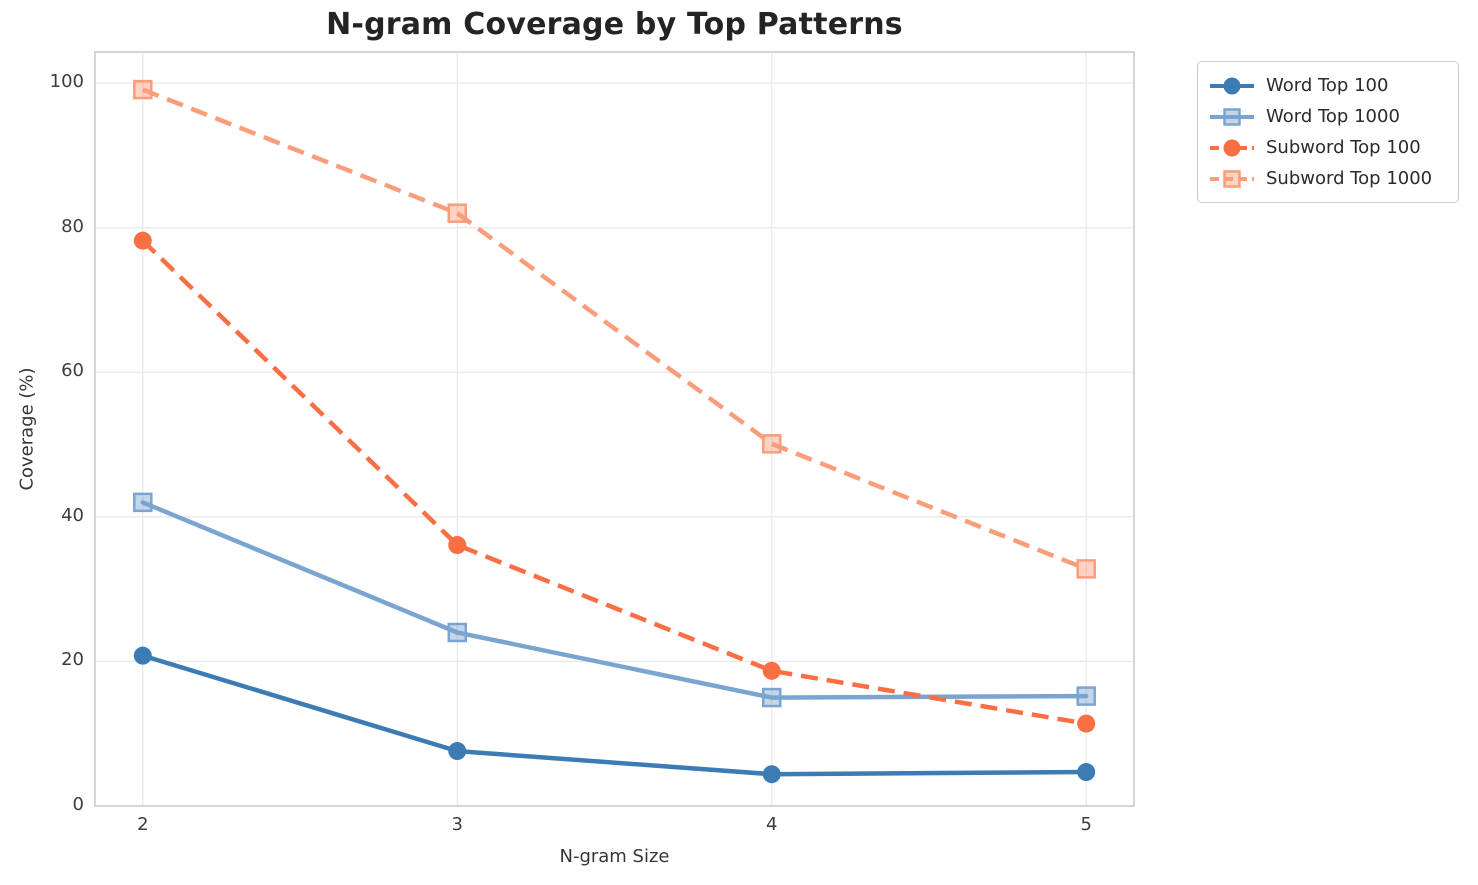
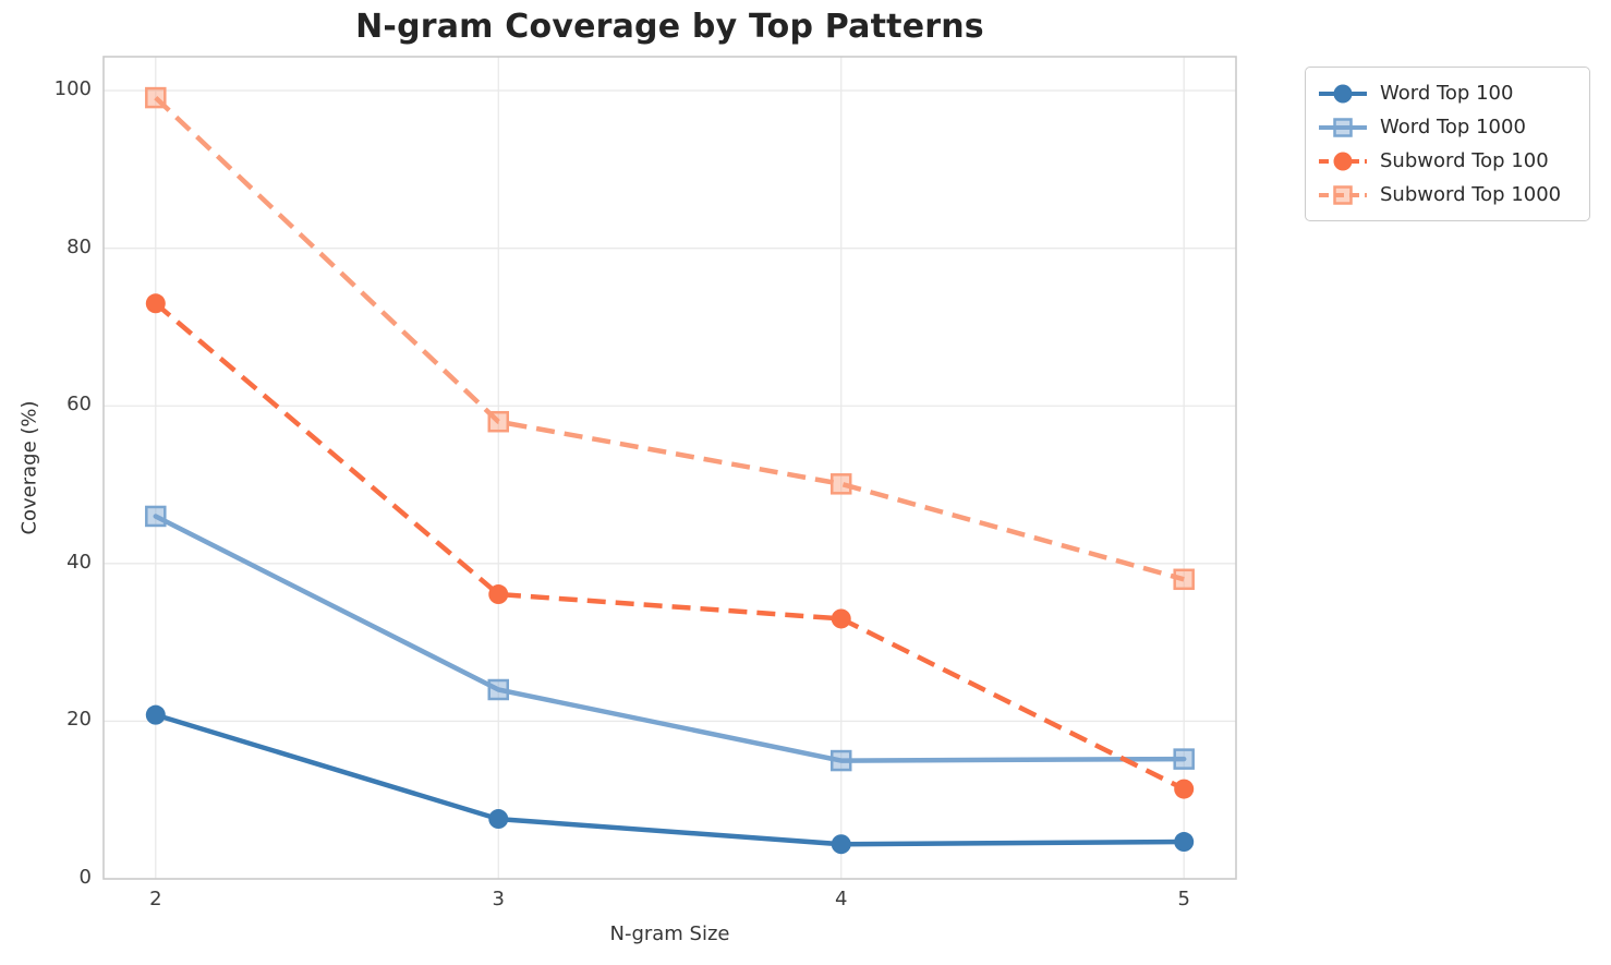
Word Top 1000/2: 42 -> 46
Subword Top 100/2: 78 -> 73
Subword Top 1000/3: 82 -> 58
Subword Top 100/4: 19 -> 33
Subword Top 1000/5: 33 -> 38
